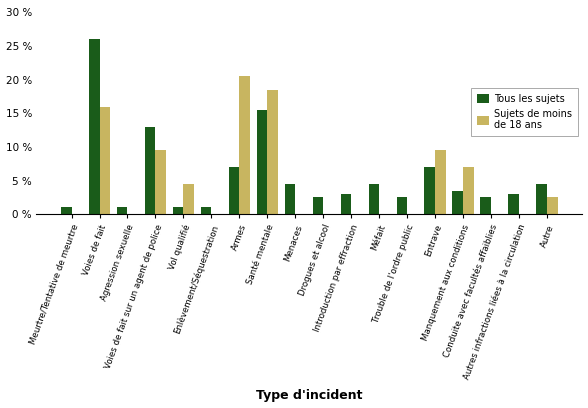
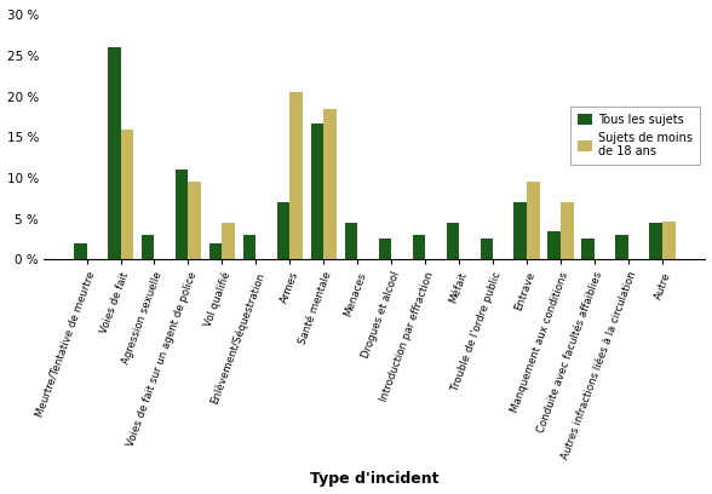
Tous les sujets/Meurtre/Tentative de meurtre: 1.0 % -> 2.0 %
Tous les sujets/Agression sexuelle: 1.0 % -> 3.0 %
Tous les sujets/Voies de fait sur un agent de police: 13.0 % -> 11.0 %
Tous les sujets/Vol qualifié: 1.0 % -> 2.0 %
Tous les sujets/Enlèvement/Séquestration: 1.0 % -> 3.0 %
Tous les sujets/Santé mentale: 15.5 % -> 16.6 %
Sujets de moins de 18 ans/Autre: 2.5 % -> 4.6 %
